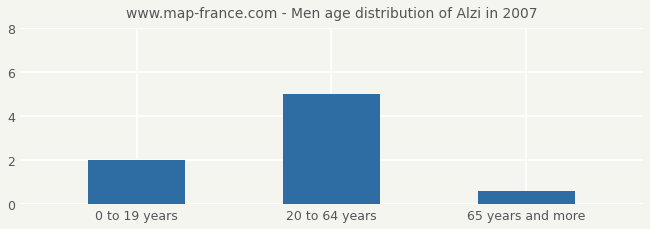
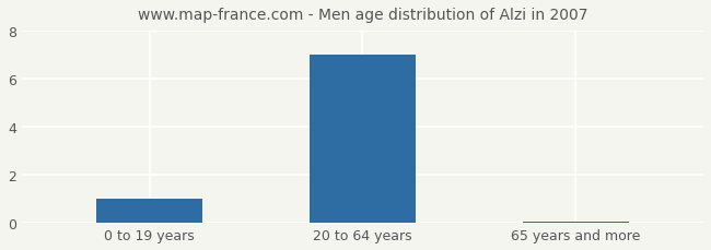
0 to 19 years: 2.00 -> 1.00
20 to 64 years: 5.00 -> 7.00
65 years and more: 0.60 -> 0.05
